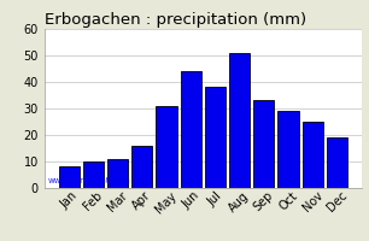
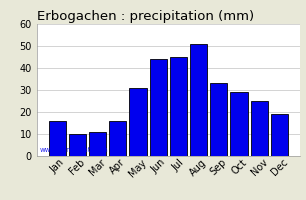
Jan: 8 -> 16
Jul: 38 -> 45
